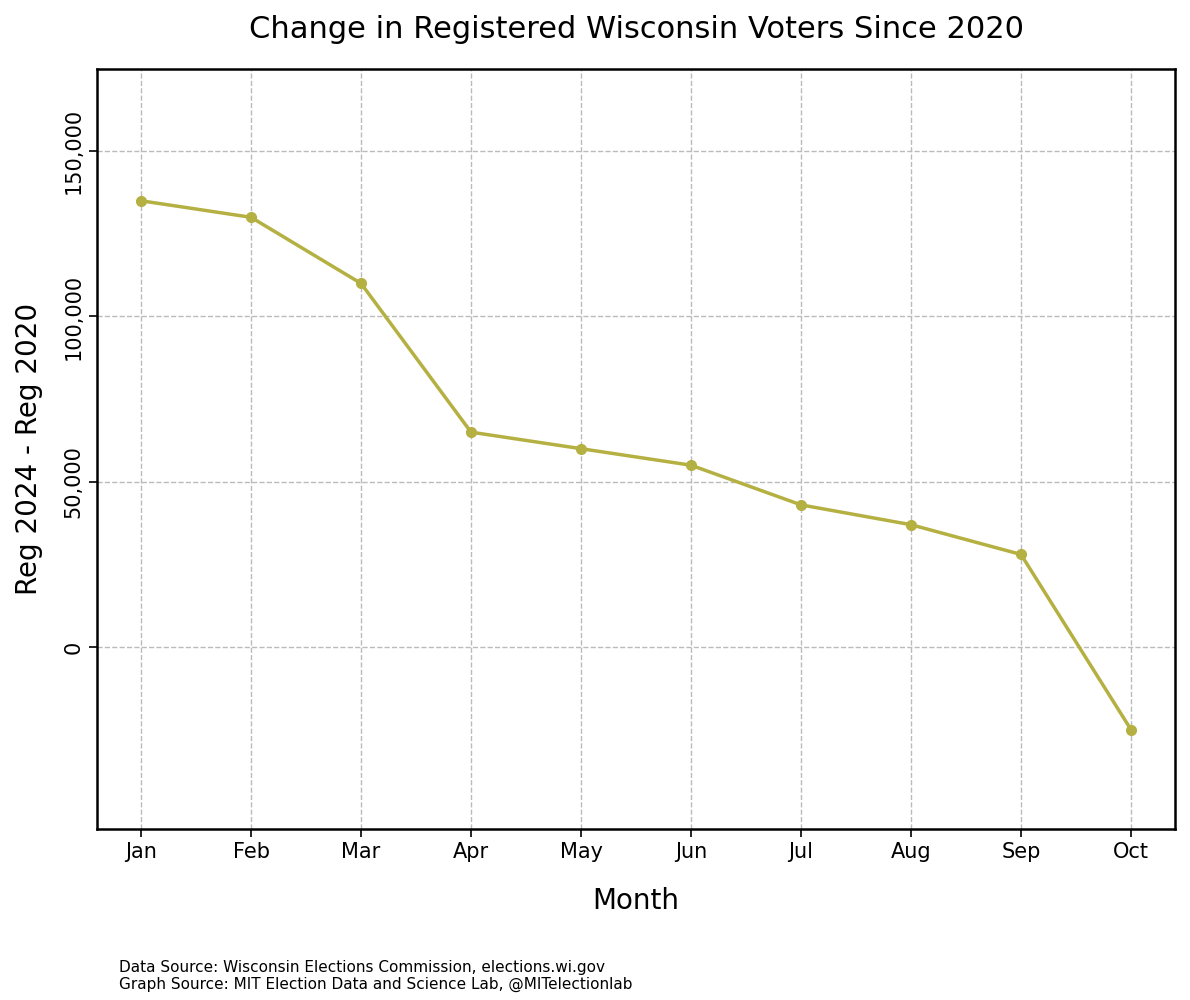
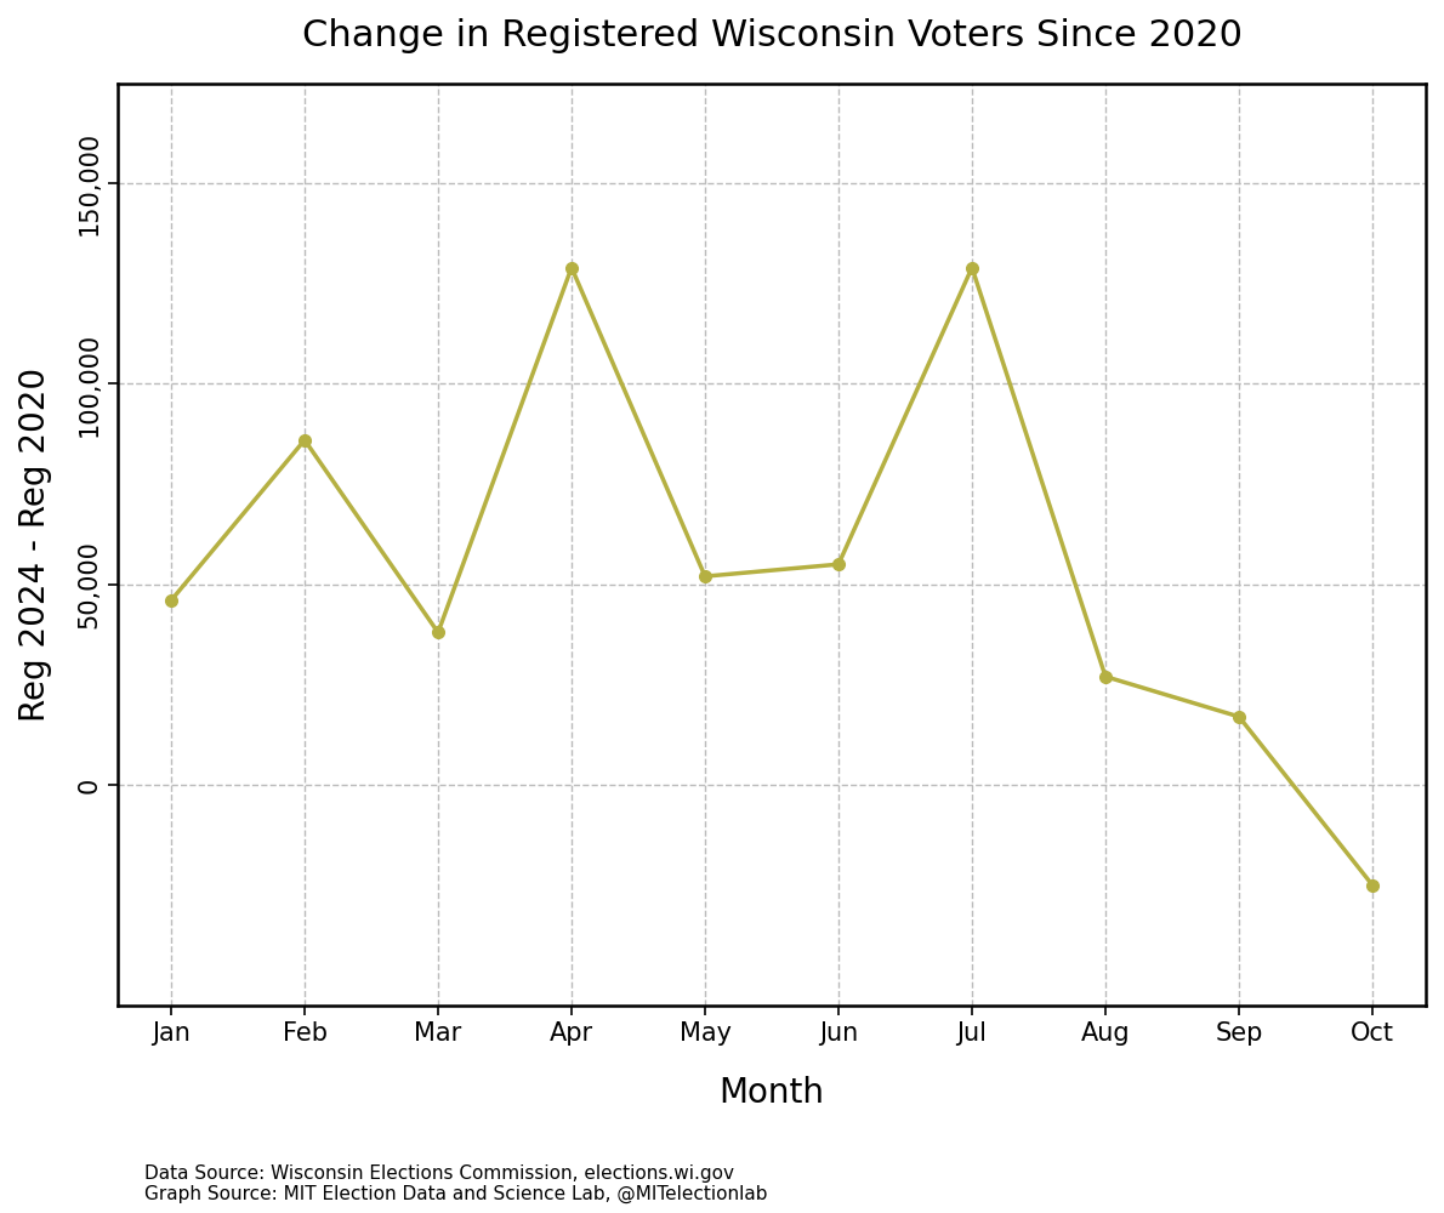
Jan: 135,000 -> 46,000
Feb: 130,000 -> 86,000
Mar: 110,000 -> 38,000
Apr: 65,000 -> 129,000
May: 60,000 -> 52,000
Jul: 43,000 -> 129,000
Aug: 37,000 -> 27,000
Sep: 28,000 -> 17,000
